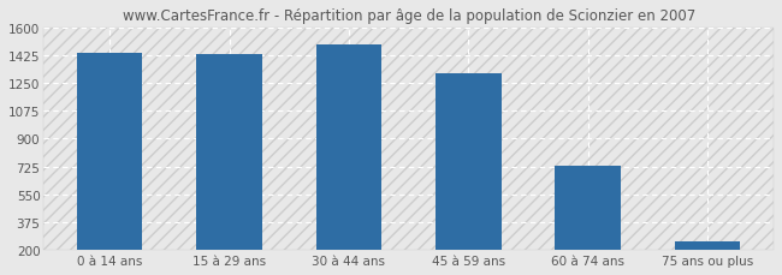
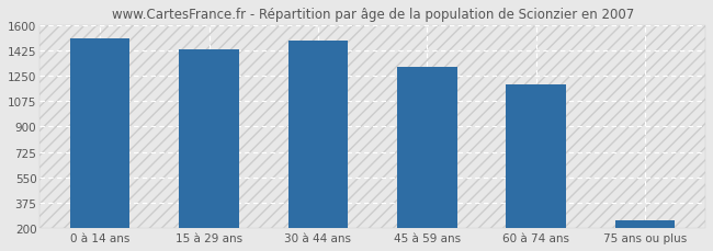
0 à 14 ans: 1440 -> 1510
60 à 74 ans: 730 -> 1190
